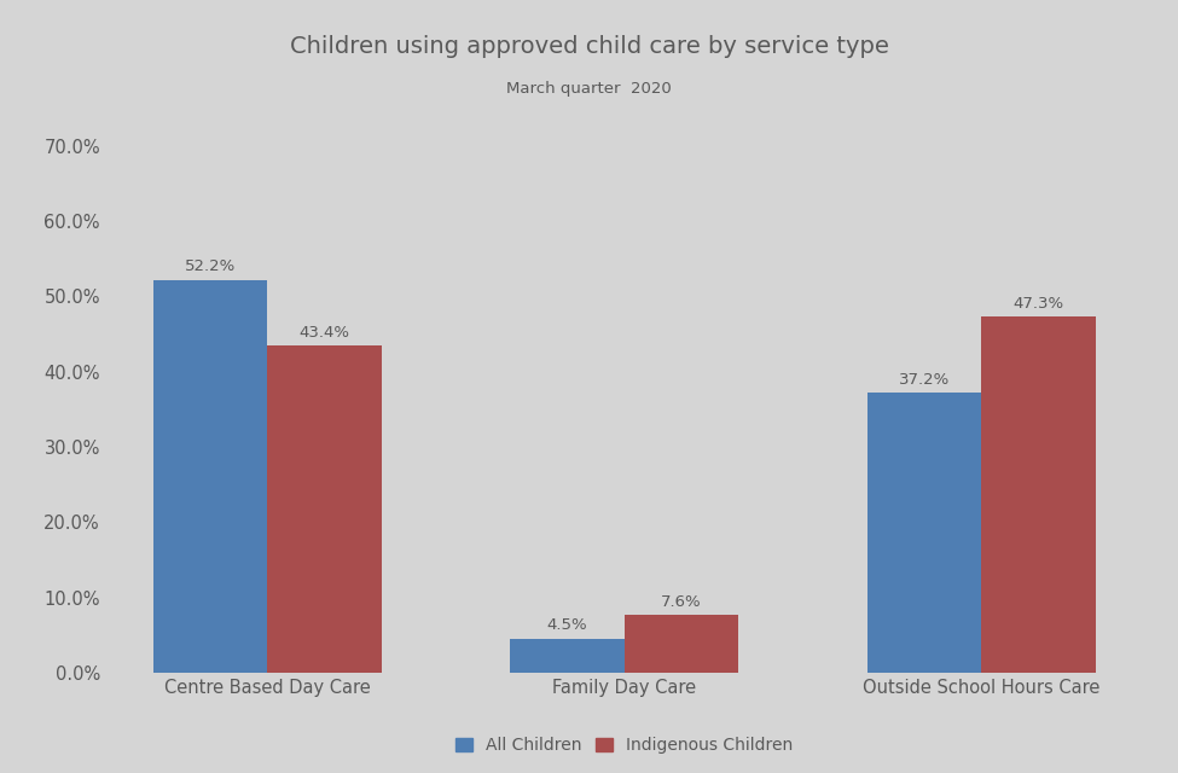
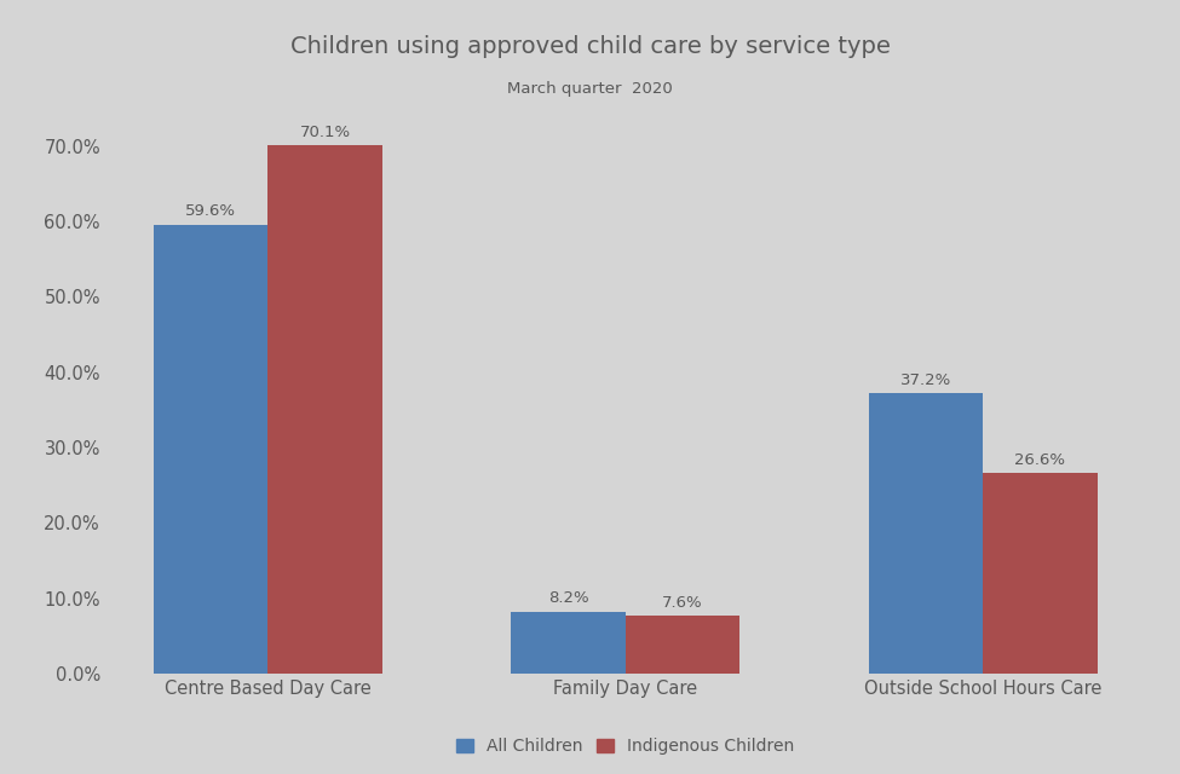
All Children/Centre Based Day Care: 52.2% -> 59.6%
Indigenous Children/Centre Based Day Care: 43.4% -> 70.1%
All Children/Family Day Care: 4.5% -> 8.2%
Indigenous Children/Outside School Hours Care: 47.3% -> 26.6%
